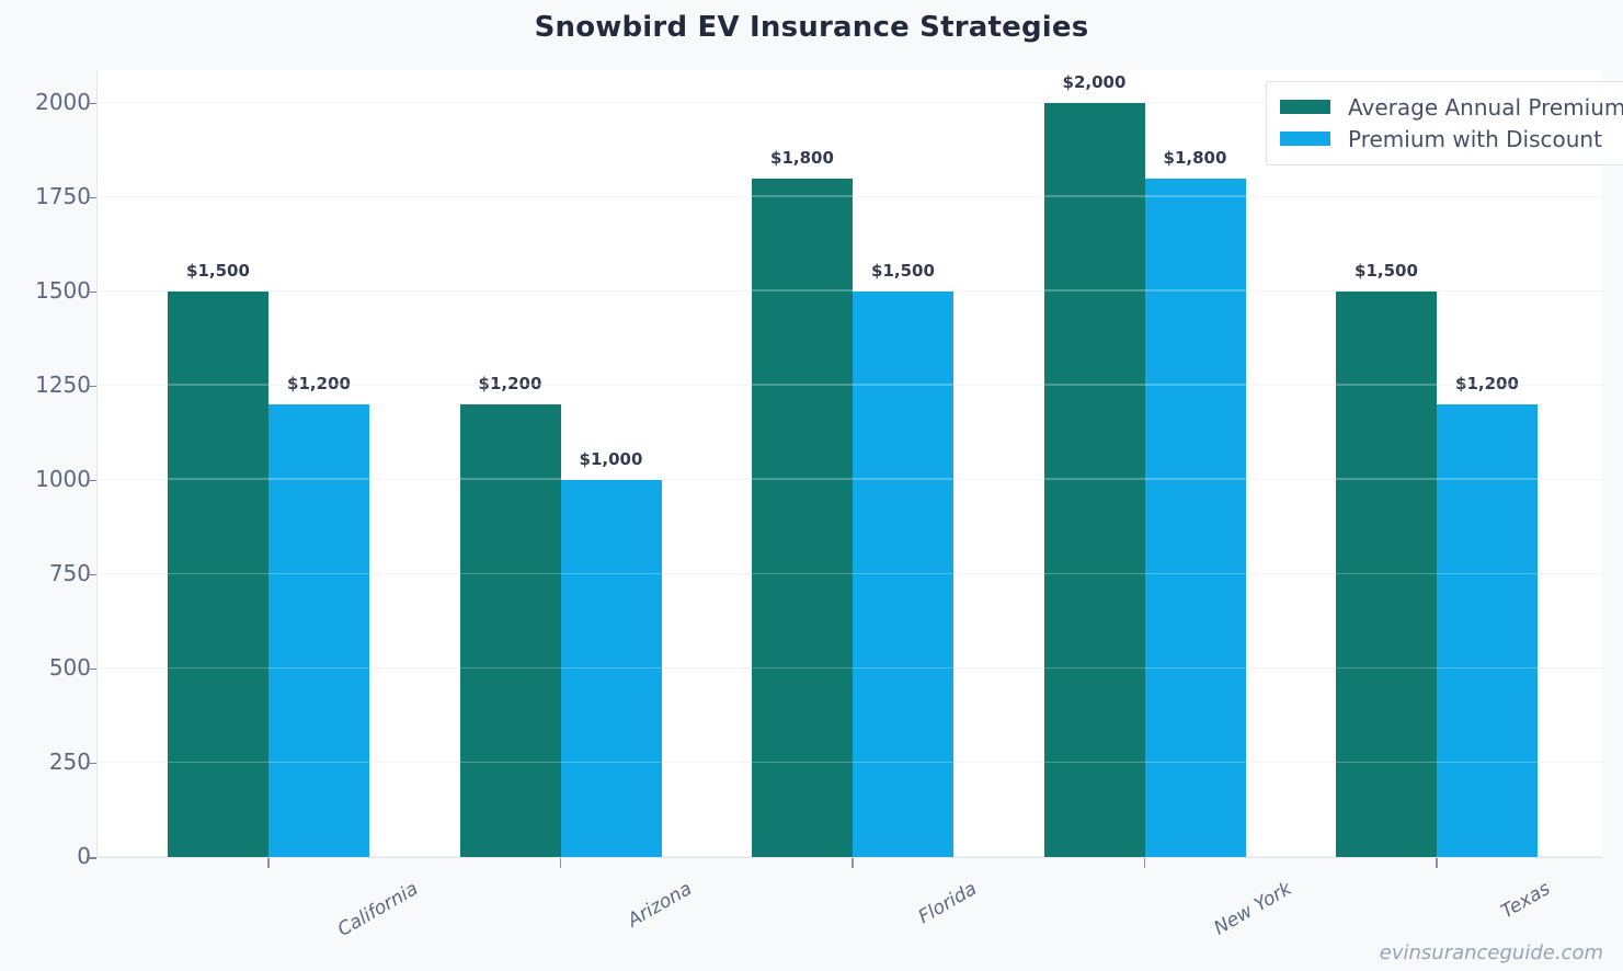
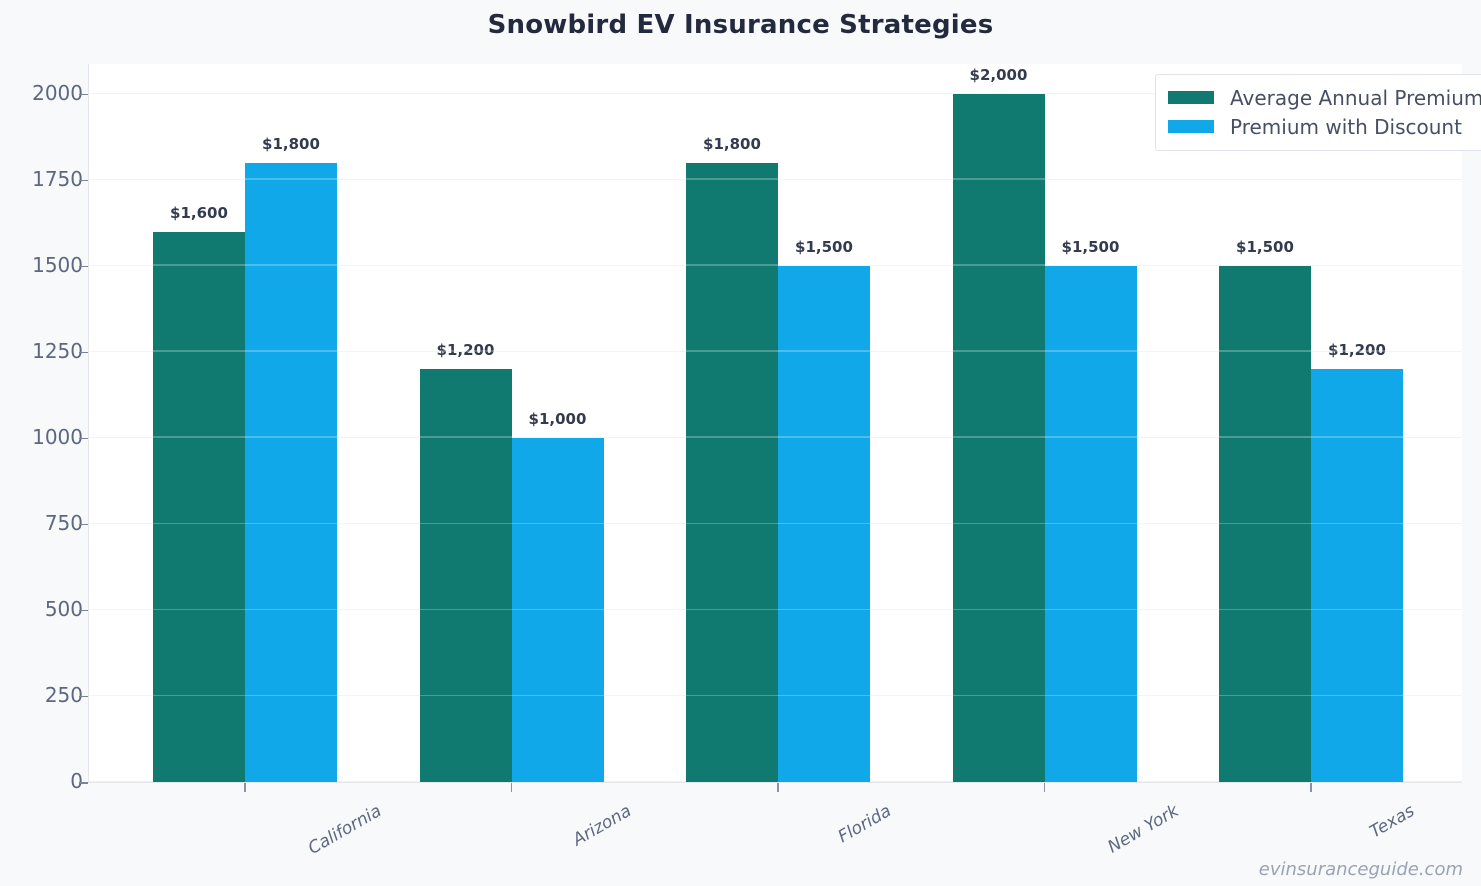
Average Annual Premium/California: $1,500 -> $1,600
Premium with Discount/California: $1,200 -> $1,800
Premium with Discount/New York: $1,800 -> $1,500
